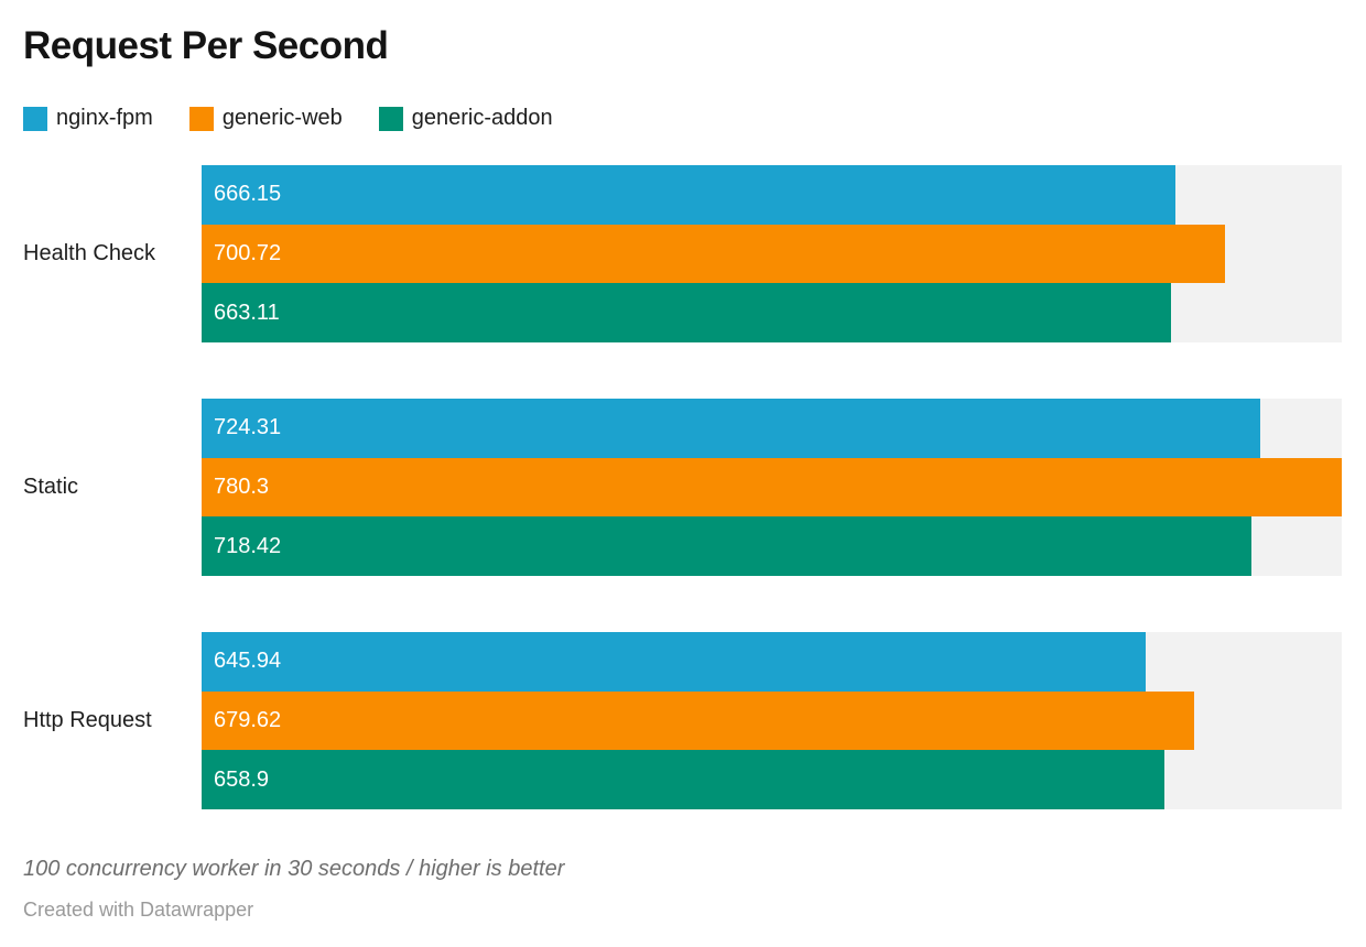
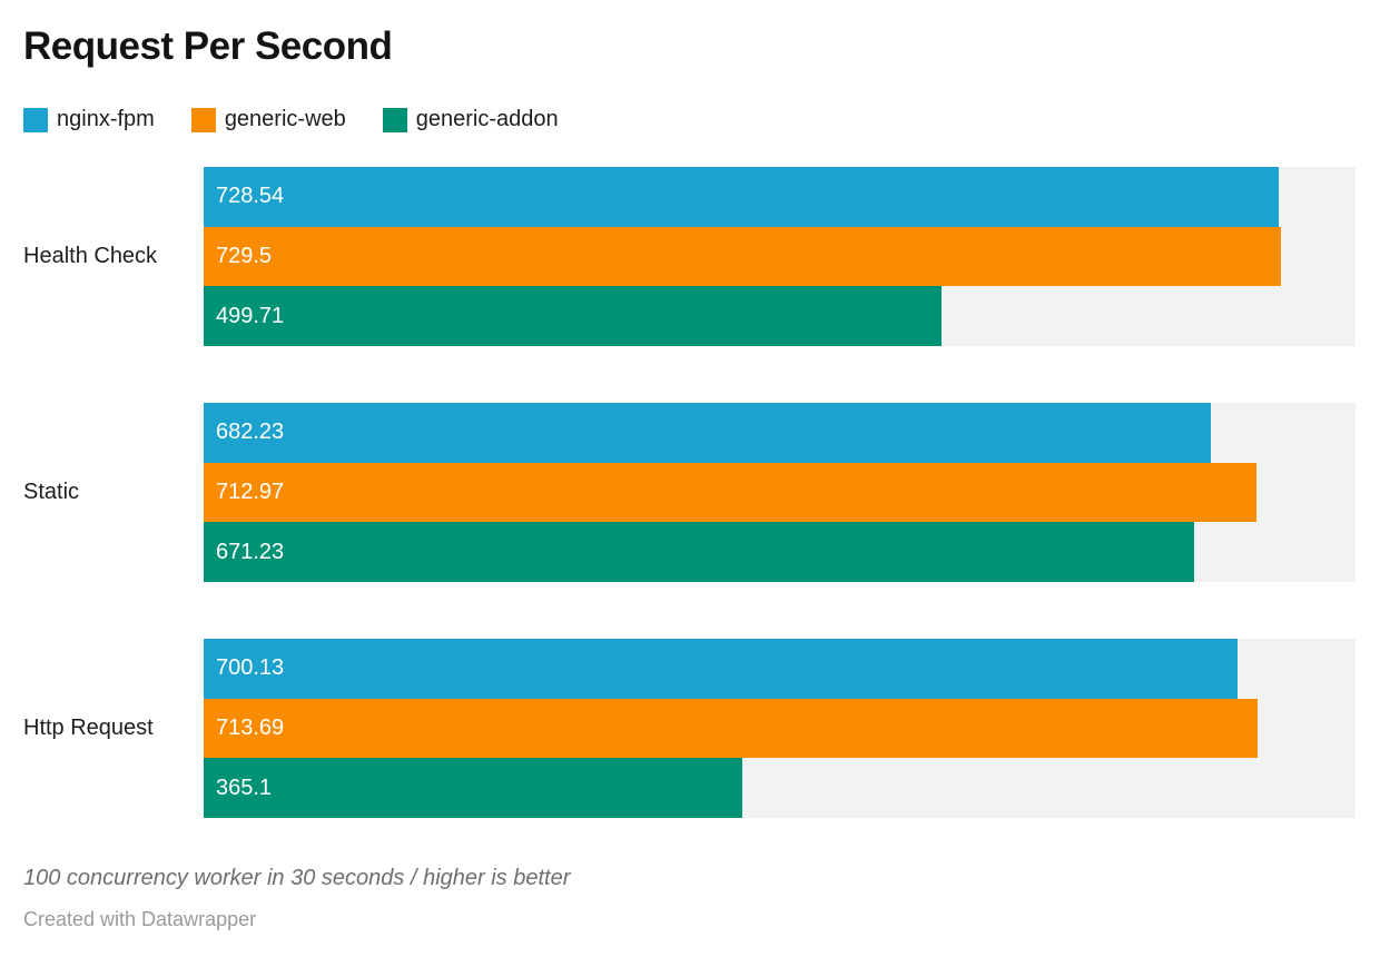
nginx-fpm/Health Check: 666.15 -> 728.54
generic-web/Health Check: 700.72 -> 729.5
generic-addon/Health Check: 663.11 -> 499.71
nginx-fpm/Static: 724.31 -> 682.23
generic-web/Static: 780.3 -> 712.97
generic-addon/Static: 718.42 -> 671.23
nginx-fpm/Http Request: 645.94 -> 700.13
generic-web/Http Request: 679.62 -> 713.69
generic-addon/Http Request: 658.9 -> 365.1
